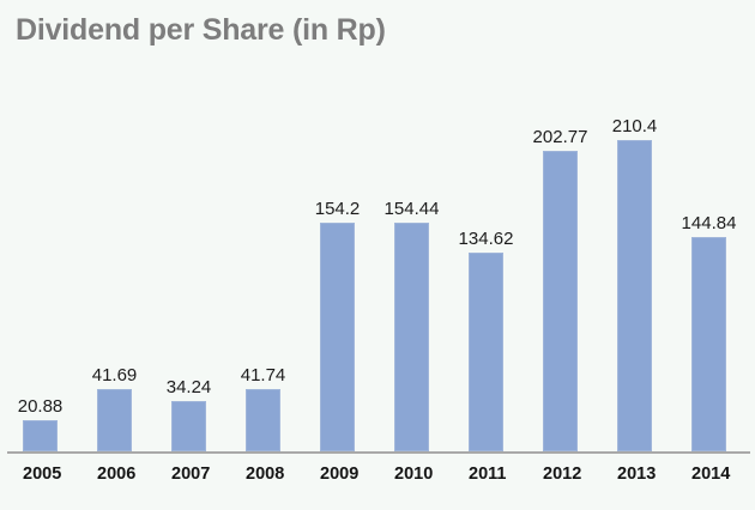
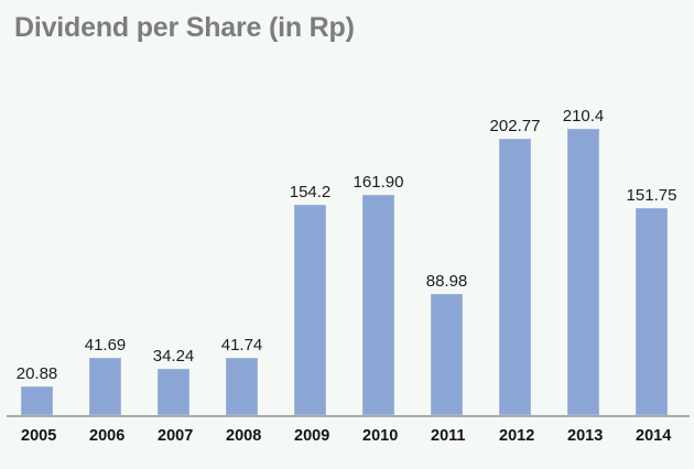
2010: 154.44 -> 161.90
2011: 134.62 -> 88.98
2014: 144.84 -> 151.75
